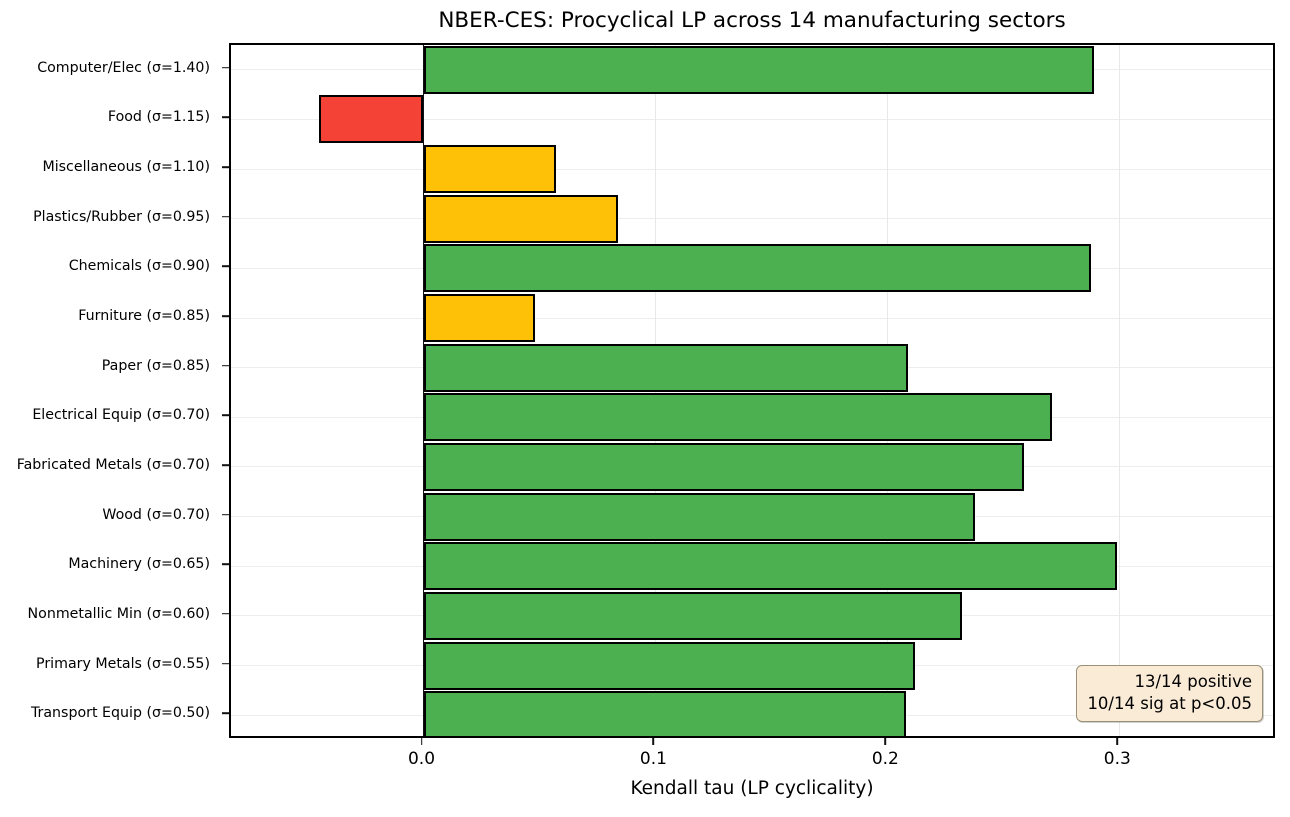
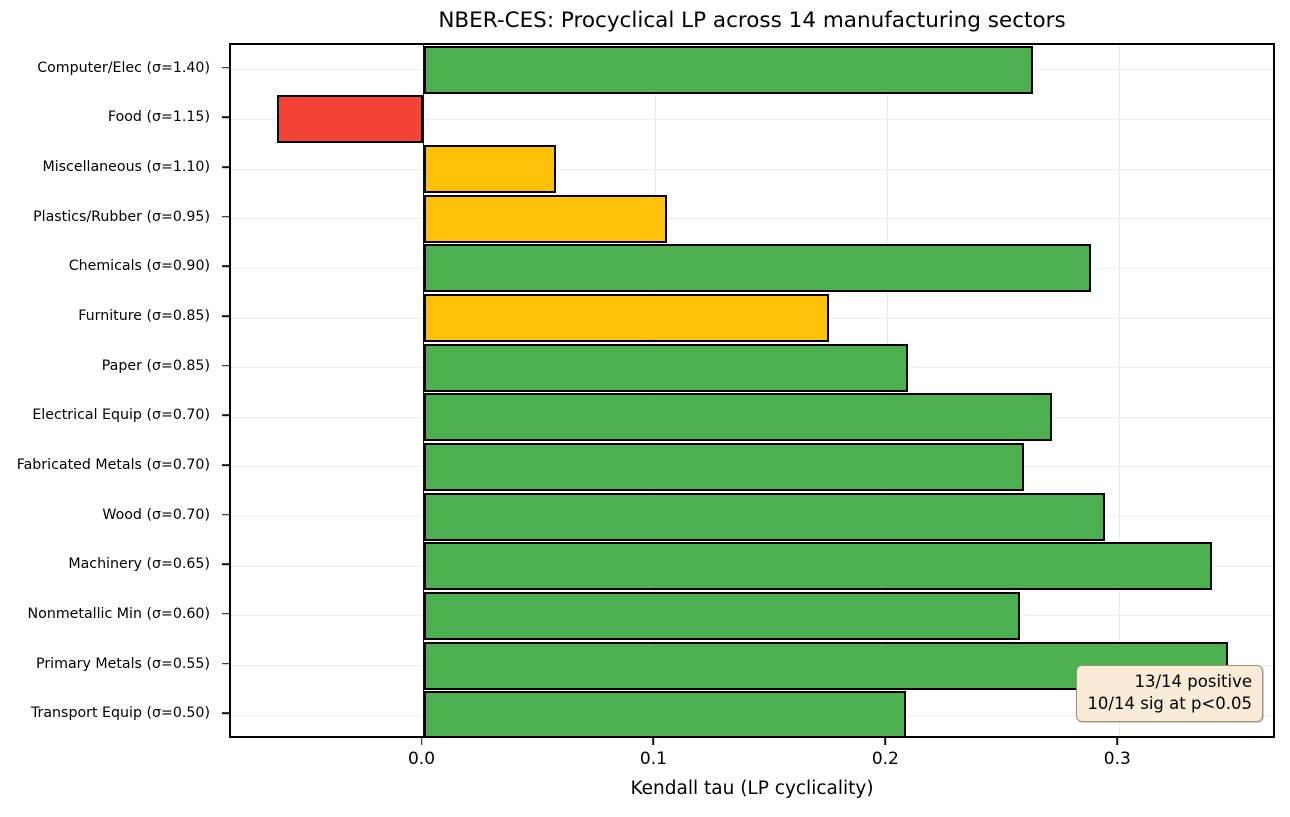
Computer/Elec (σ=1.40): 0.289 -> 0.263
Food (σ=1.15): -0.045 -> -0.063
Plastics/Rubber (σ=0.95): 0.084 -> 0.105
Furniture (σ=0.85): 0.048 -> 0.175
Wood (σ=0.70): 0.238 -> 0.294
Machinery (σ=0.65): 0.299 -> 0.340
Nonmetallic Min (σ=0.60): 0.232 -> 0.257
Primary Metals (σ=0.55): 0.212 -> 0.347
